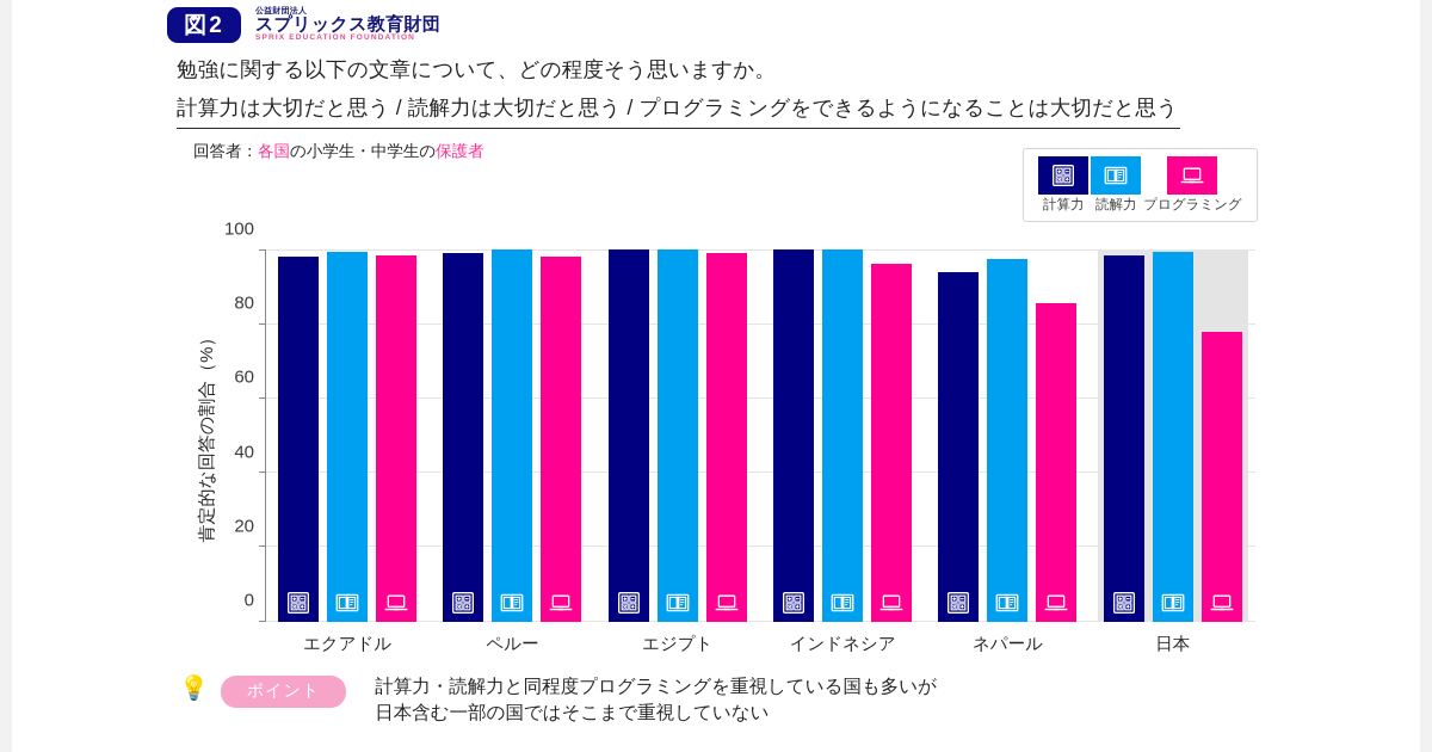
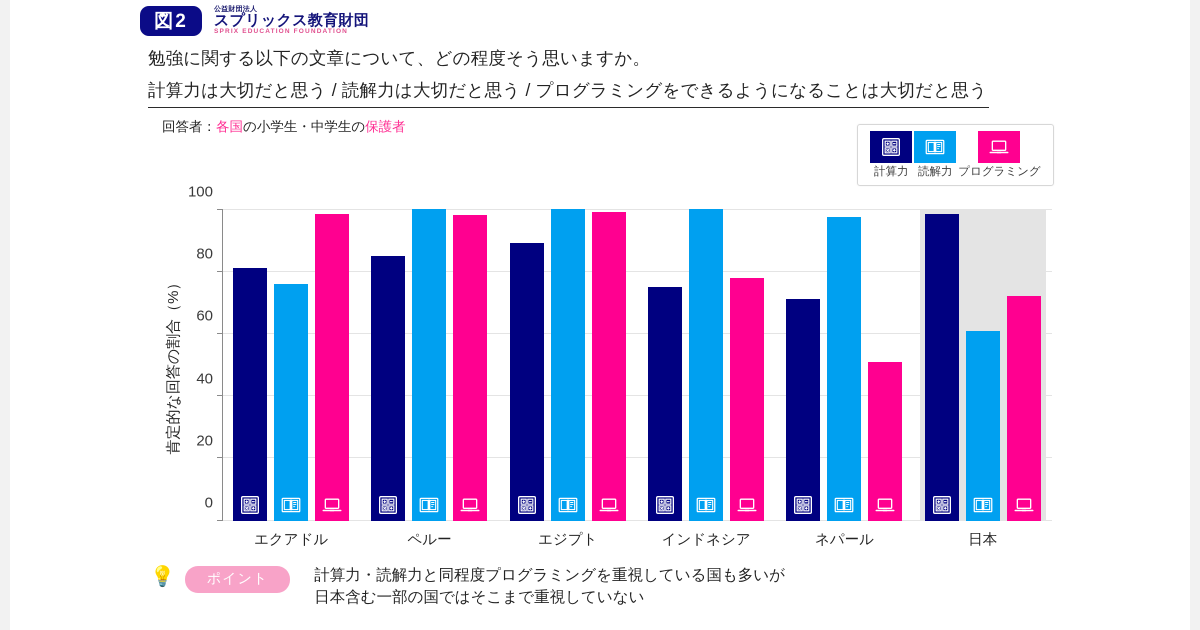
計算力/エクアドル: 98 -> 81
読解力/エクアドル: 100 -> 76
計算力/ペルー: 99 -> 85
計算力/エジプト: 100 -> 89
計算力/インドネシア: 100 -> 75
プログラミング/インドネシア: 96 -> 78
計算力/ネパール: 94 -> 71
プログラミング/ネパール: 86 -> 51
読解力/日本: 100 -> 61
プログラミング/日本: 78 -> 72
